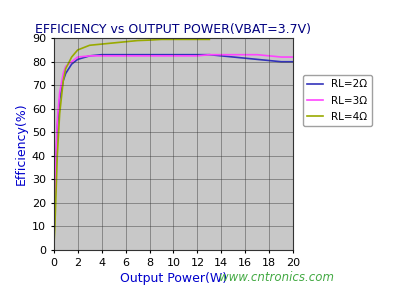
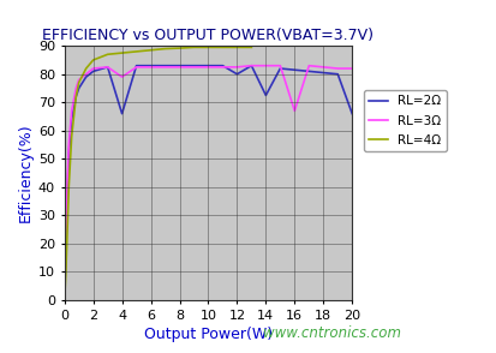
RL=2Ω/4: 83.0 -> 66.0
RL=3Ω/4: 82.5 -> 79.0
RL=2Ω/12: 83.0 -> 80.0
RL=2Ω/14: 82.5 -> 72.5
RL=3Ω/16: 83.0 -> 67.0
RL=2Ω/20: 80.0 -> 66.0
